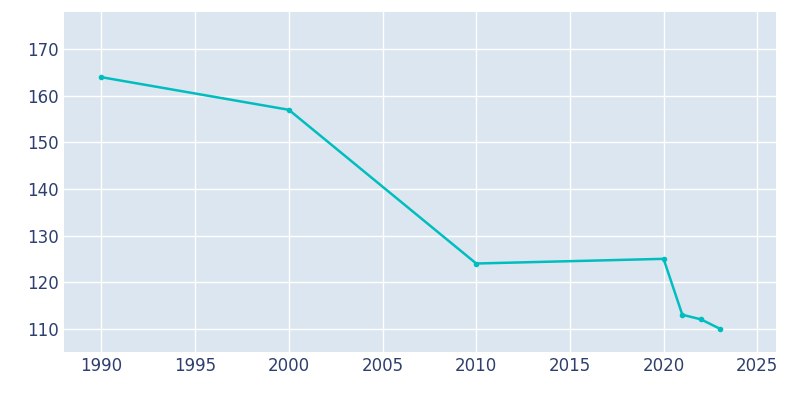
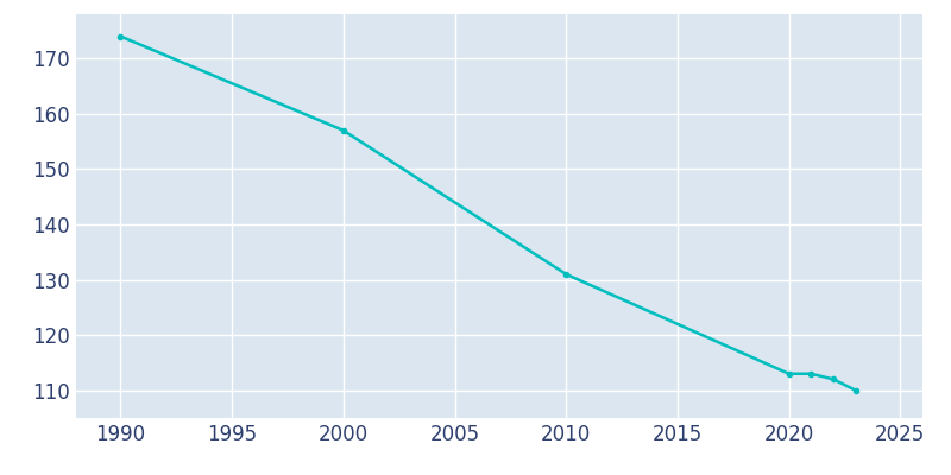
1990: 164 -> 174
2010: 124 -> 131
2020: 125 -> 113
